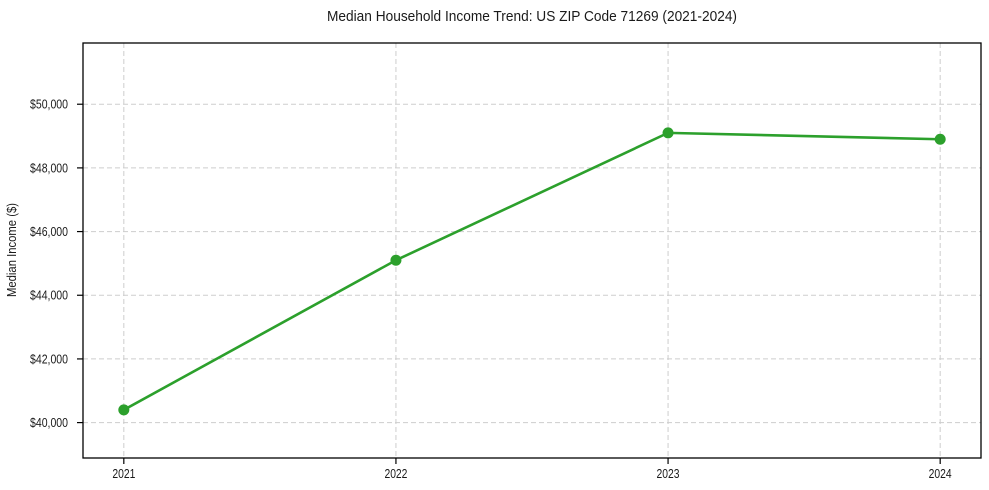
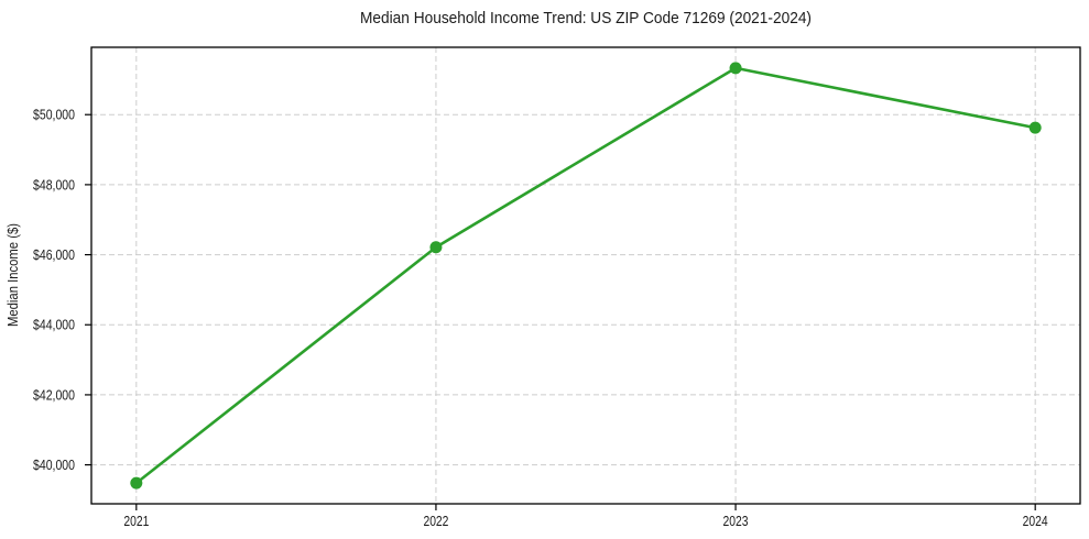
2021: $40400 -> $39500
2022: $45100 -> $46200
2023: $49100 -> $51300
2024: $48900 -> $49600
